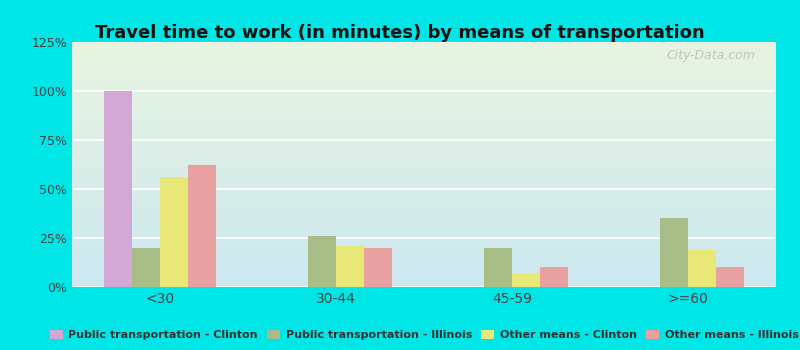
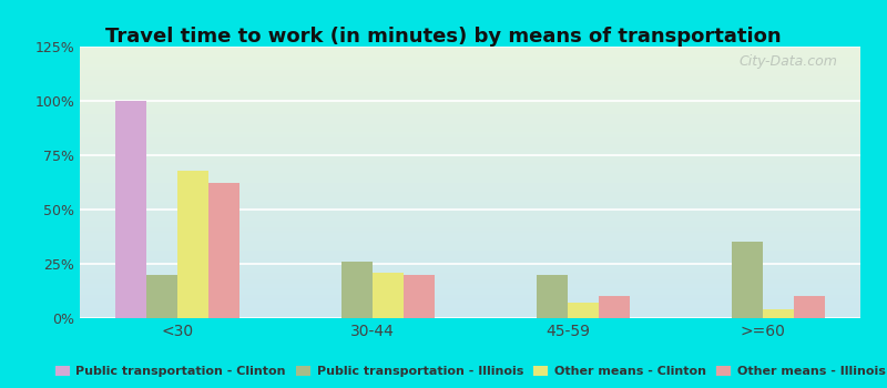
Other means - Clinton/<30: 56% -> 68%
Other means - Clinton/>=60: 19% -> 4%
